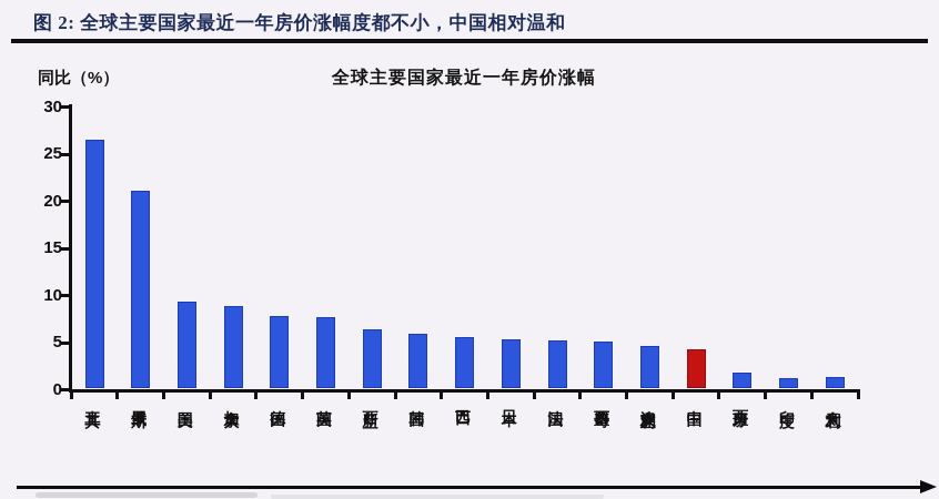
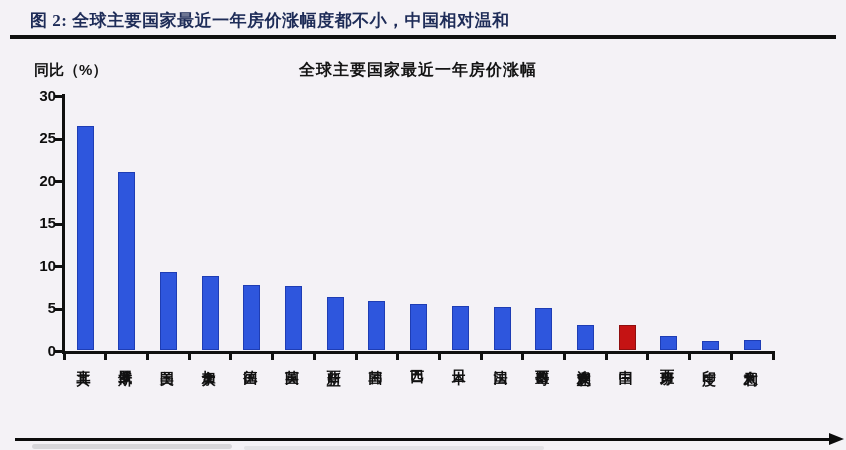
澳大利亚: 4 -> 3
中国: 4 -> 3
